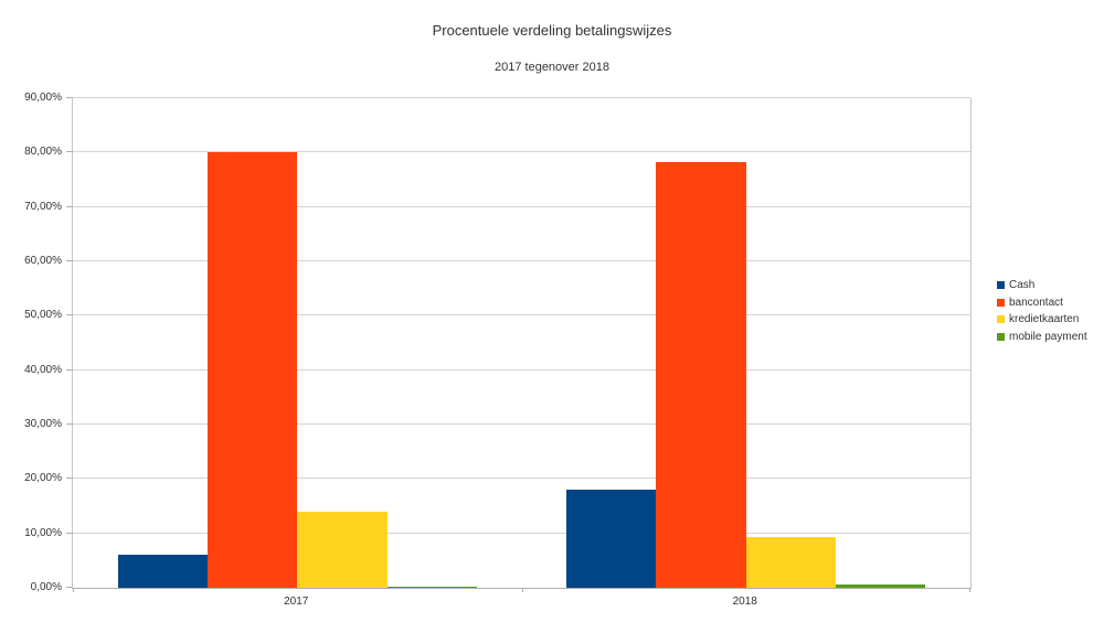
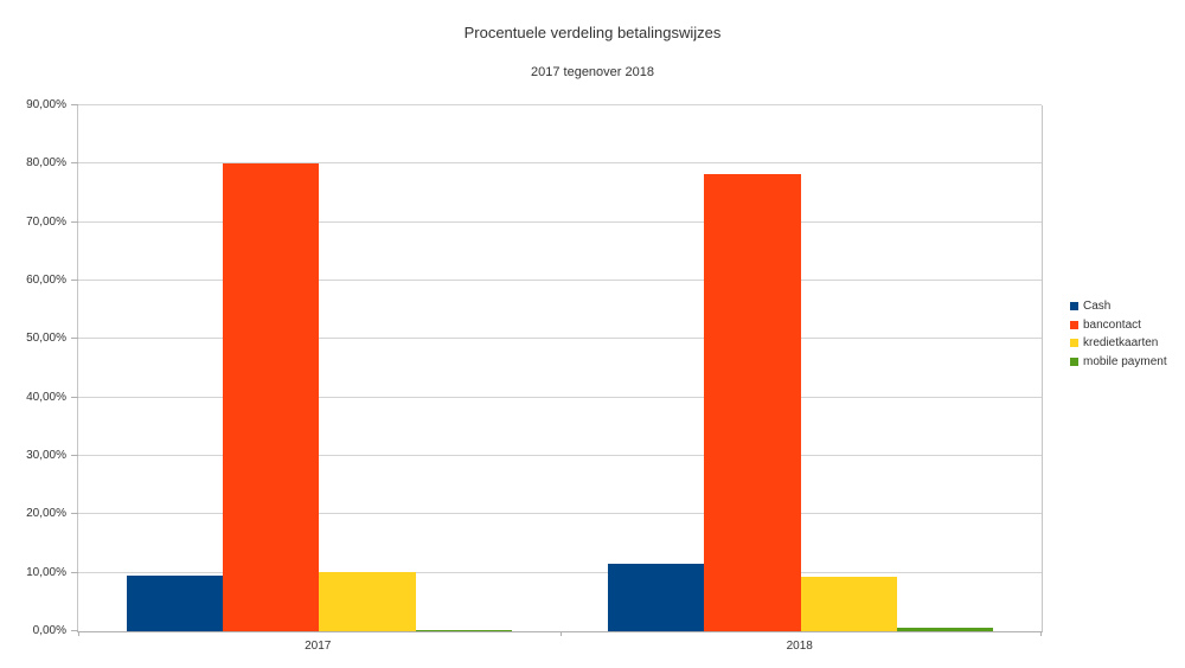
Cash/2017: 6% -> 10%
kredietkaarten/2017: 14% -> 10%
Cash/2018: 18% -> 12%
